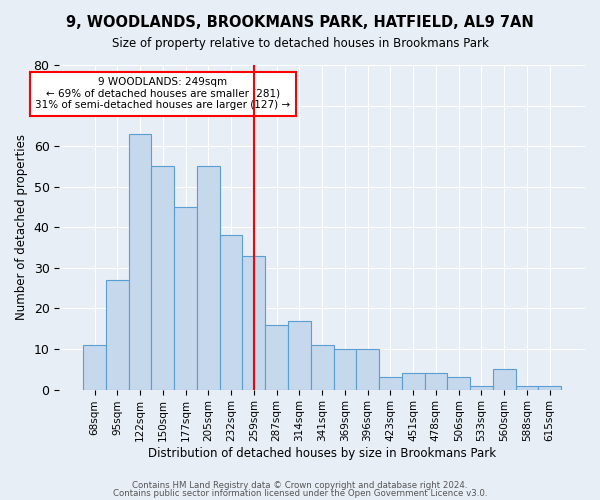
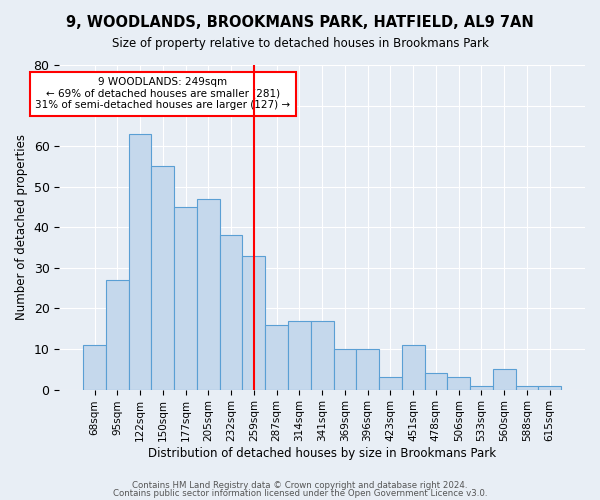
205sqm: 55 -> 47
341sqm: 11 -> 17
451sqm: 4 -> 11
